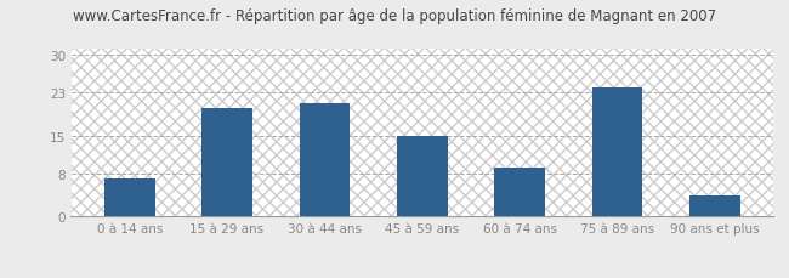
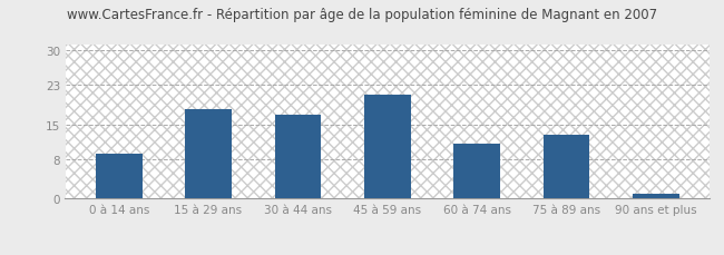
0 à 14 ans: 7 -> 9
15 à 29 ans: 20 -> 18
30 à 44 ans: 21 -> 17
45 à 59 ans: 15 -> 21
60 à 74 ans: 9 -> 11
75 à 89 ans: 24 -> 13
90 ans et plus: 4 -> 1
